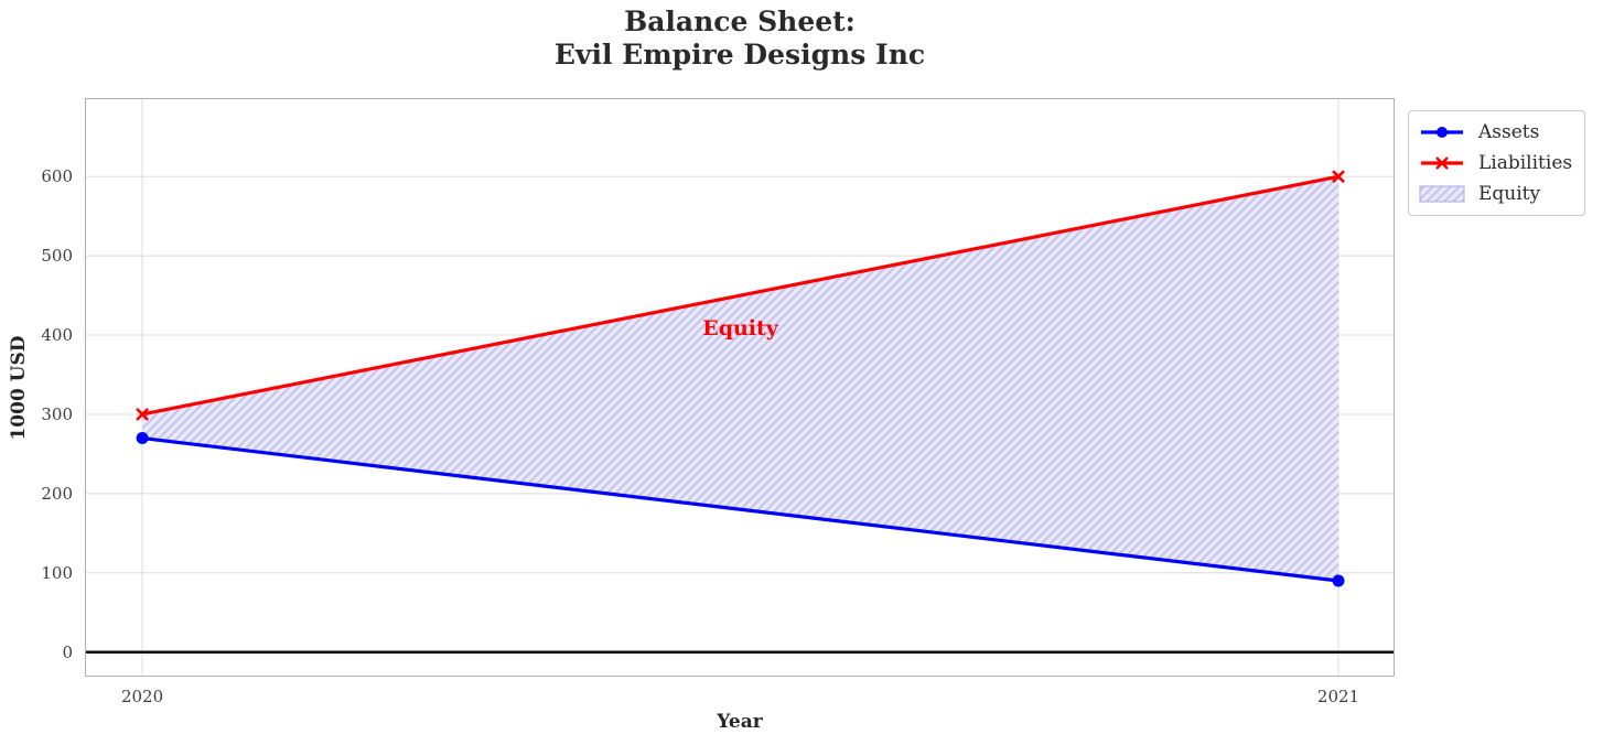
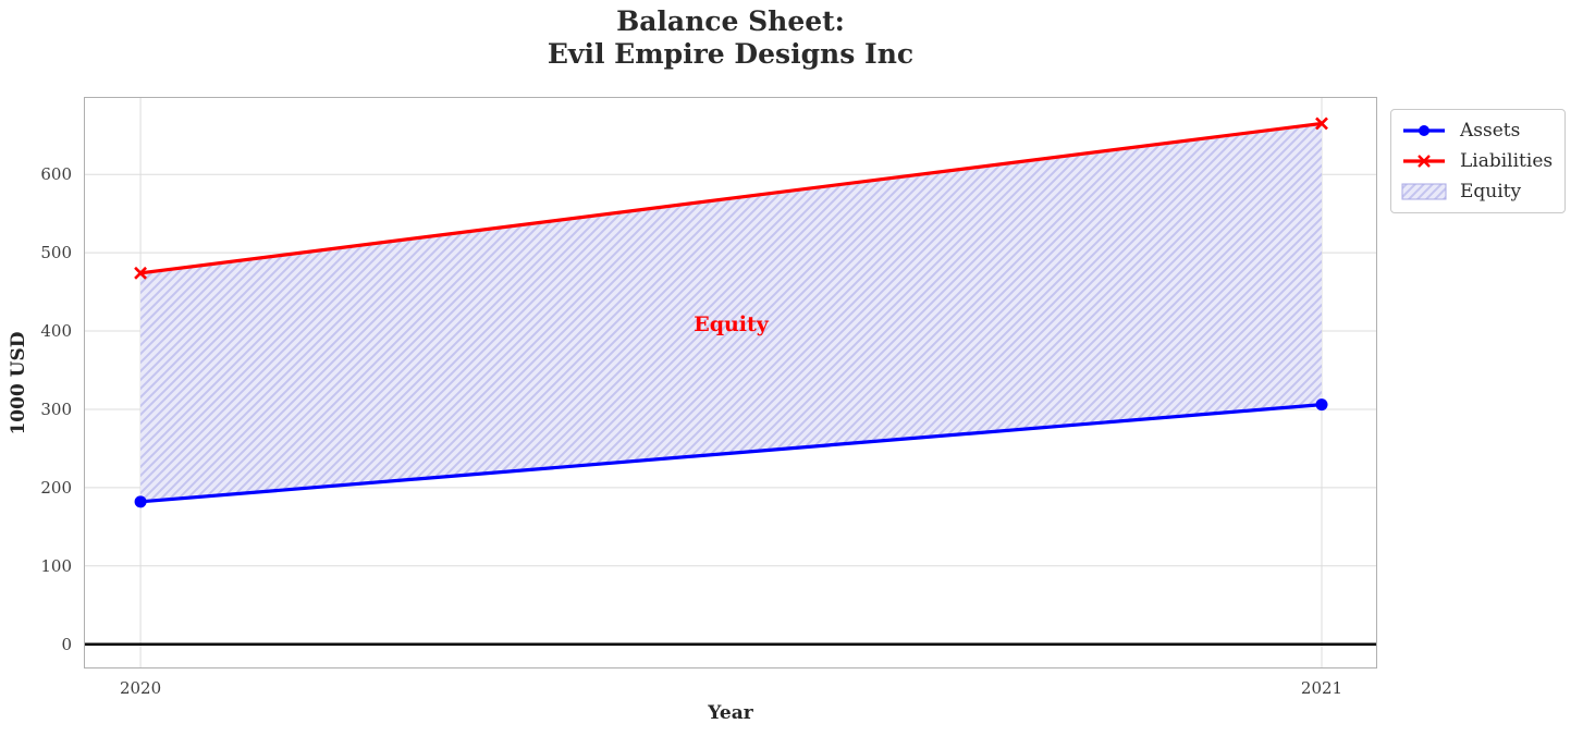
Assets/2020: 270 -> 180
Liabilities/2020: 300 -> 470
Assets/2021: 90 -> 310
Liabilities/2021: 600 -> 660
